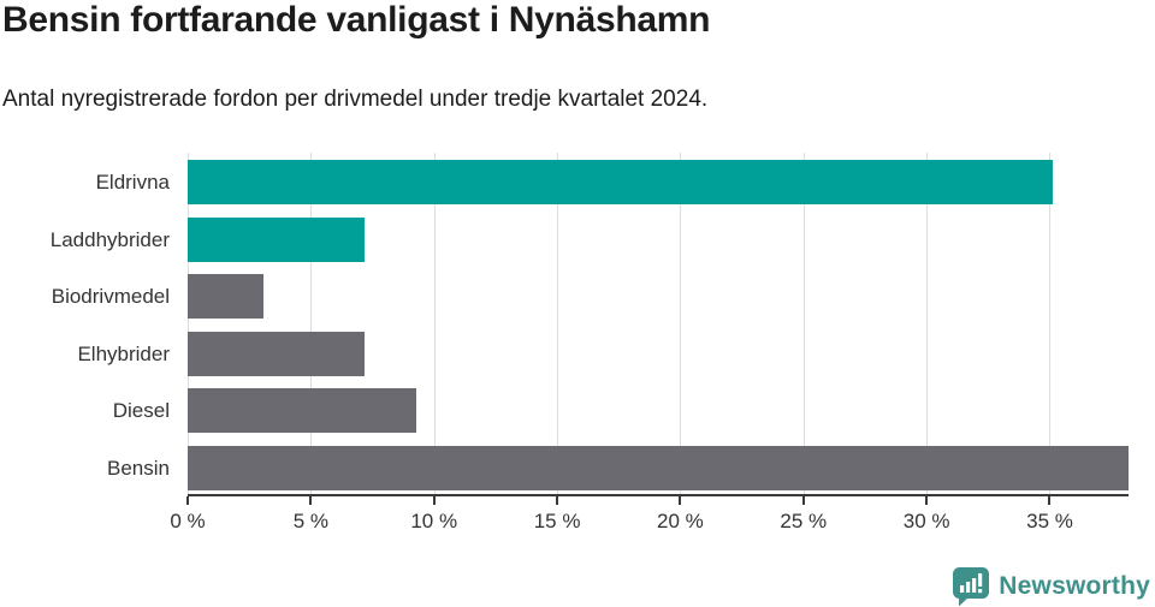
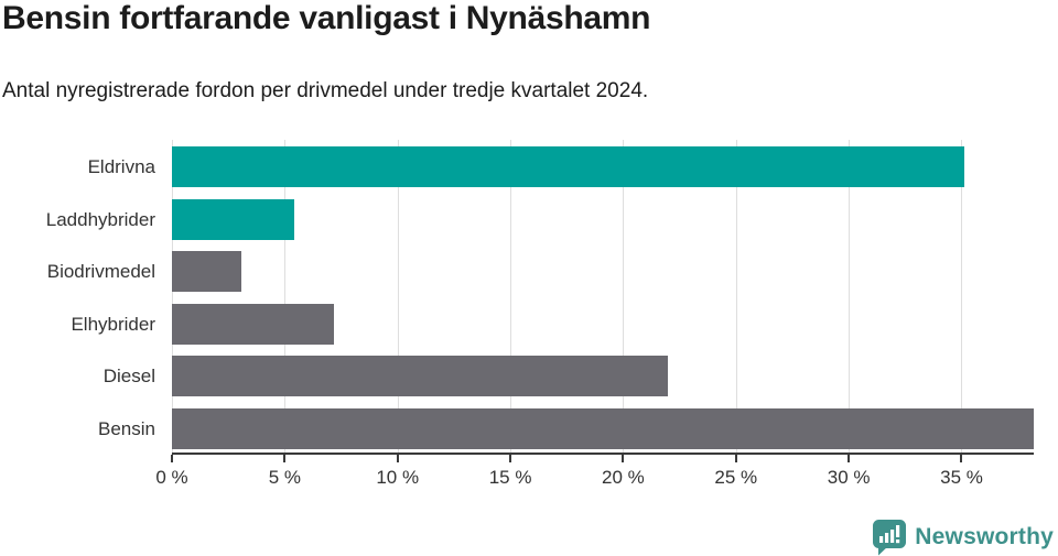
Laddhybrider: 7.2% -> 5.4%
Diesel: 9.3% -> 22.0%
